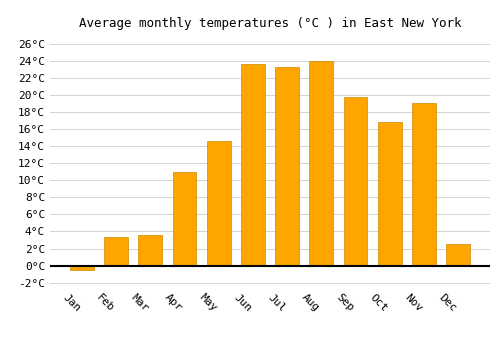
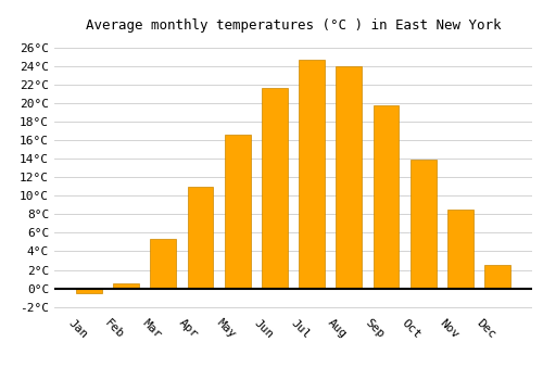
Feb: 3.4°C -> 0.6°C
Mar: 3.6°C -> 5.3°C
May: 14.6°C -> 16.6°C
Jun: 23.6°C -> 21.6°C
Jul: 23.2°C -> 24.7°C
Oct: 16.8°C -> 13.9°C
Nov: 19.0°C -> 8.5°C
